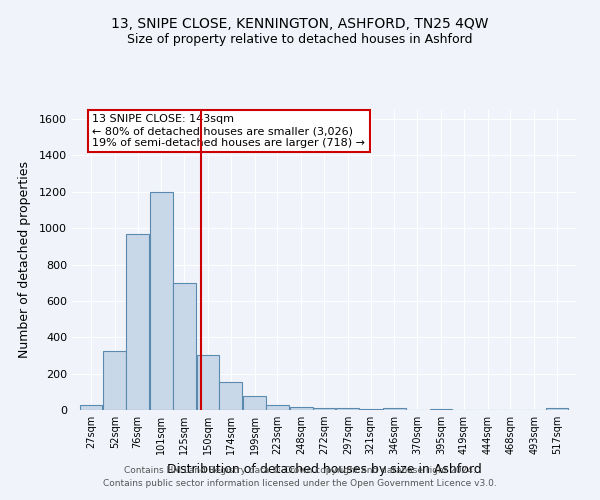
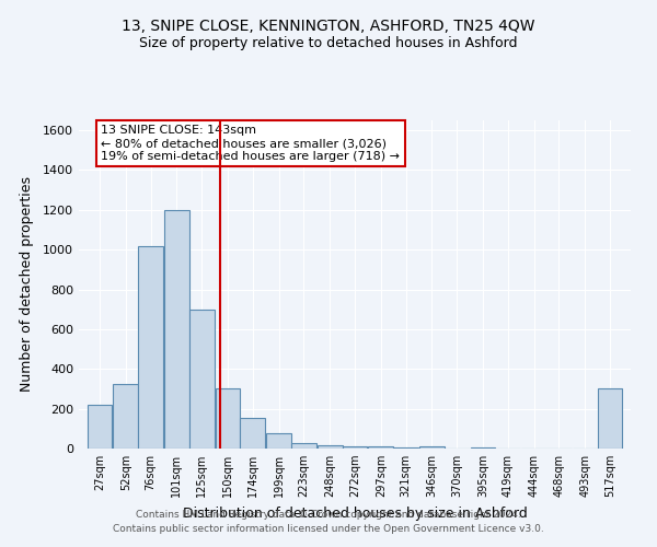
27sqm: 20 -> 220
76sqm: 970 -> 1020
517sqm: 10 -> 300
